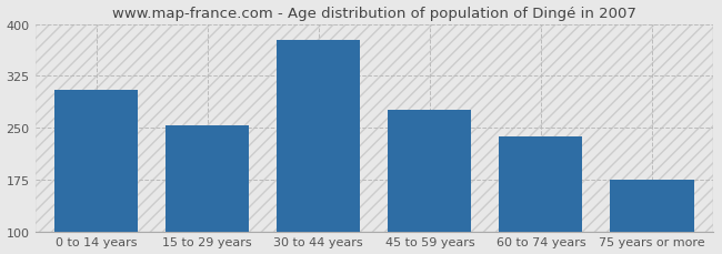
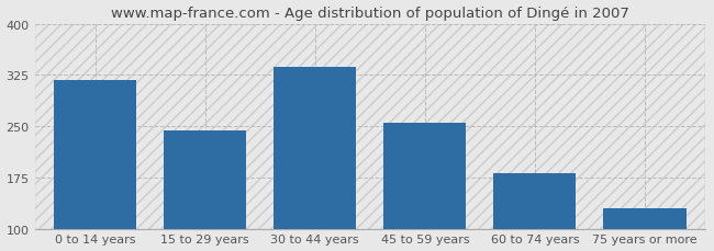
0 to 14 years: 304 -> 318
15 to 29 years: 254 -> 243
30 to 44 years: 376 -> 337
45 to 59 years: 276 -> 255
60 to 74 years: 238 -> 181
75 years or more: 174 -> 130
